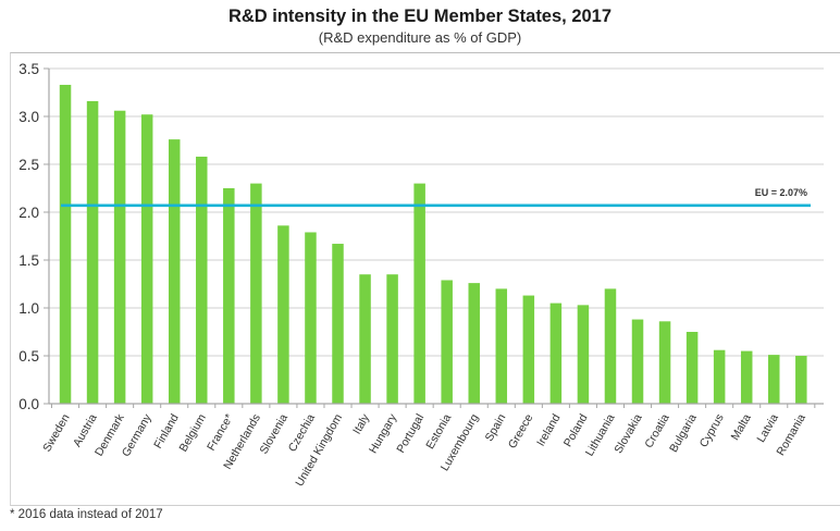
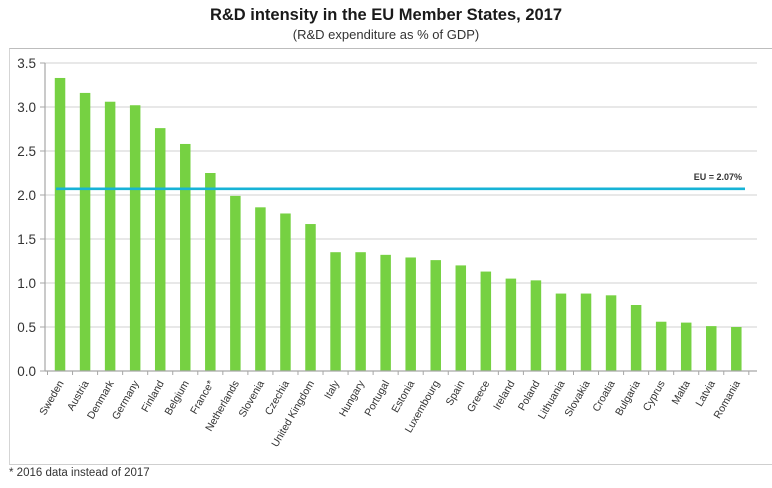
Netherlands: 2.3 -> 2.0
Portugal: 2.3 -> 1.3
Lithuania: 1.2 -> 0.9
